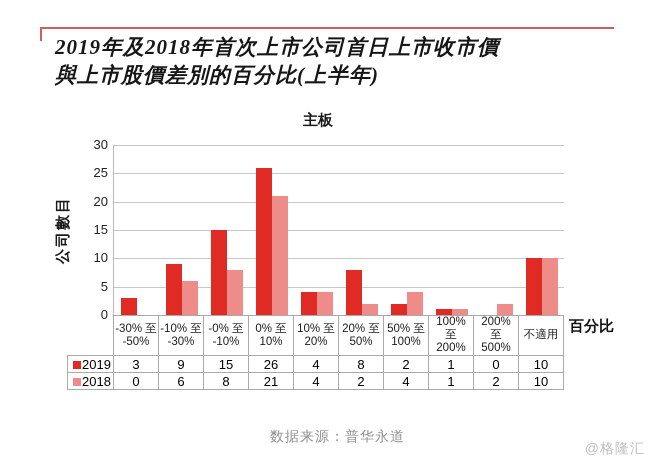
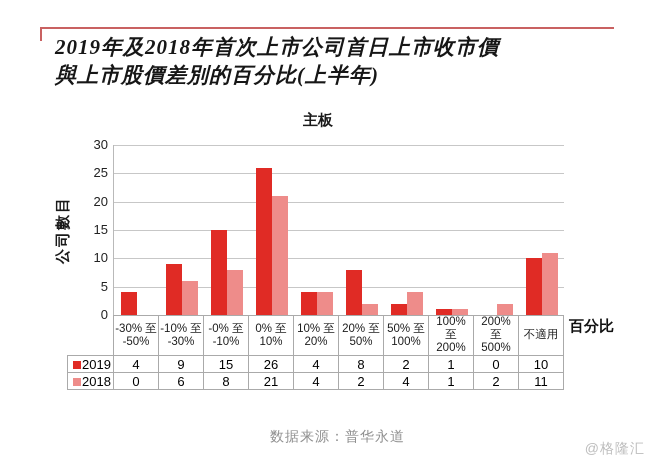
2019/-30% 至 -50%: 3 -> 4
2018/不適用: 10 -> 11
